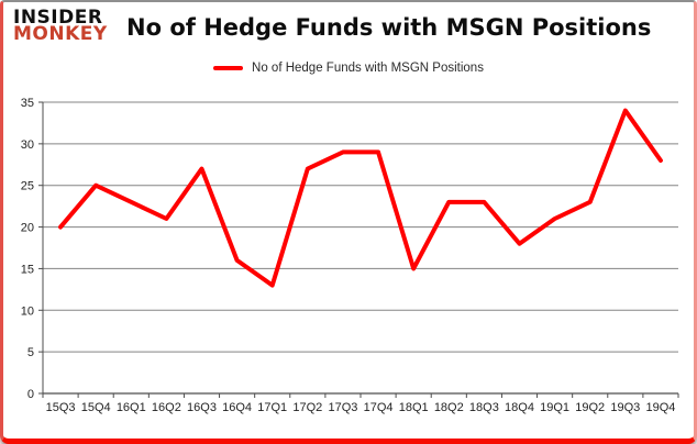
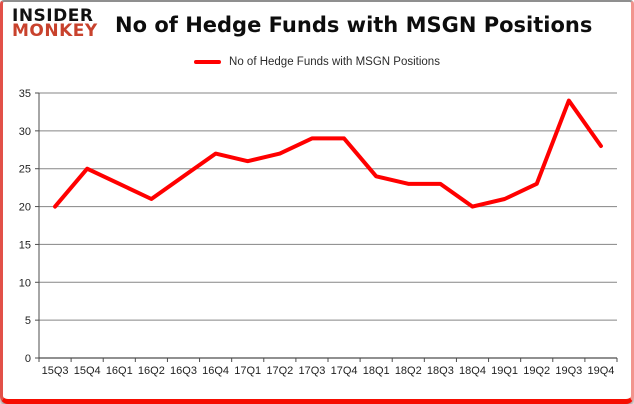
16Q3: 27 -> 24
16Q4: 16 -> 27
17Q1: 13 -> 26
18Q1: 15 -> 24
18Q4: 18 -> 20
